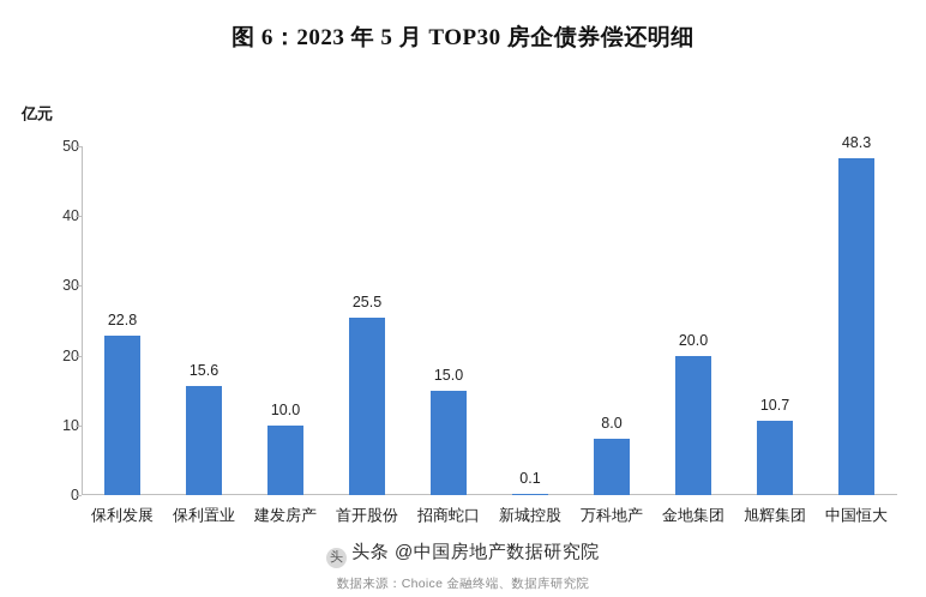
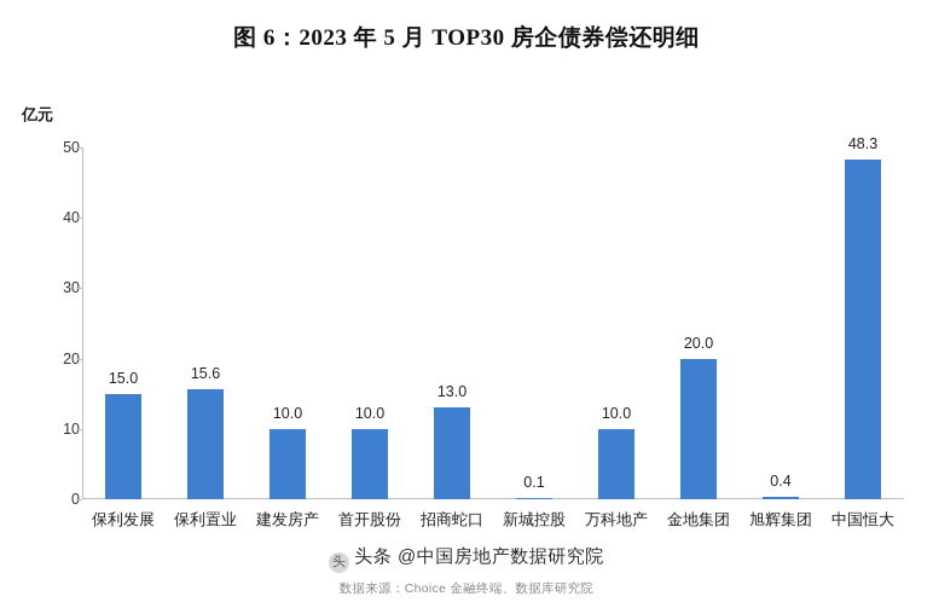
保利发展: 22.8 -> 15.0
首开股份: 25.5 -> 10.0
招商蛇口: 15.0 -> 13.0
万科地产: 8.0 -> 10.0
旭辉集团: 10.7 -> 0.4
